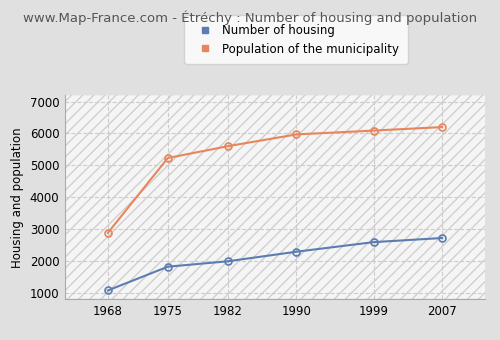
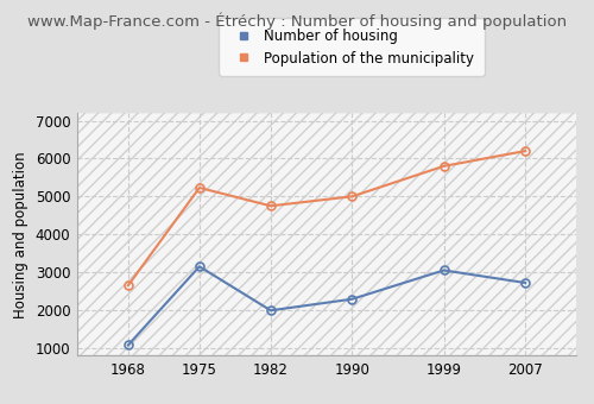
Population of the municipality/1968: 2880 -> 2650
Number of housing/1975: 1820 -> 3150
Population of the municipality/1982: 5600 -> 4750
Population of the municipality/1990: 5970 -> 5000
Number of housing/1999: 2590 -> 3050
Population of the municipality/1999: 6090 -> 5800
